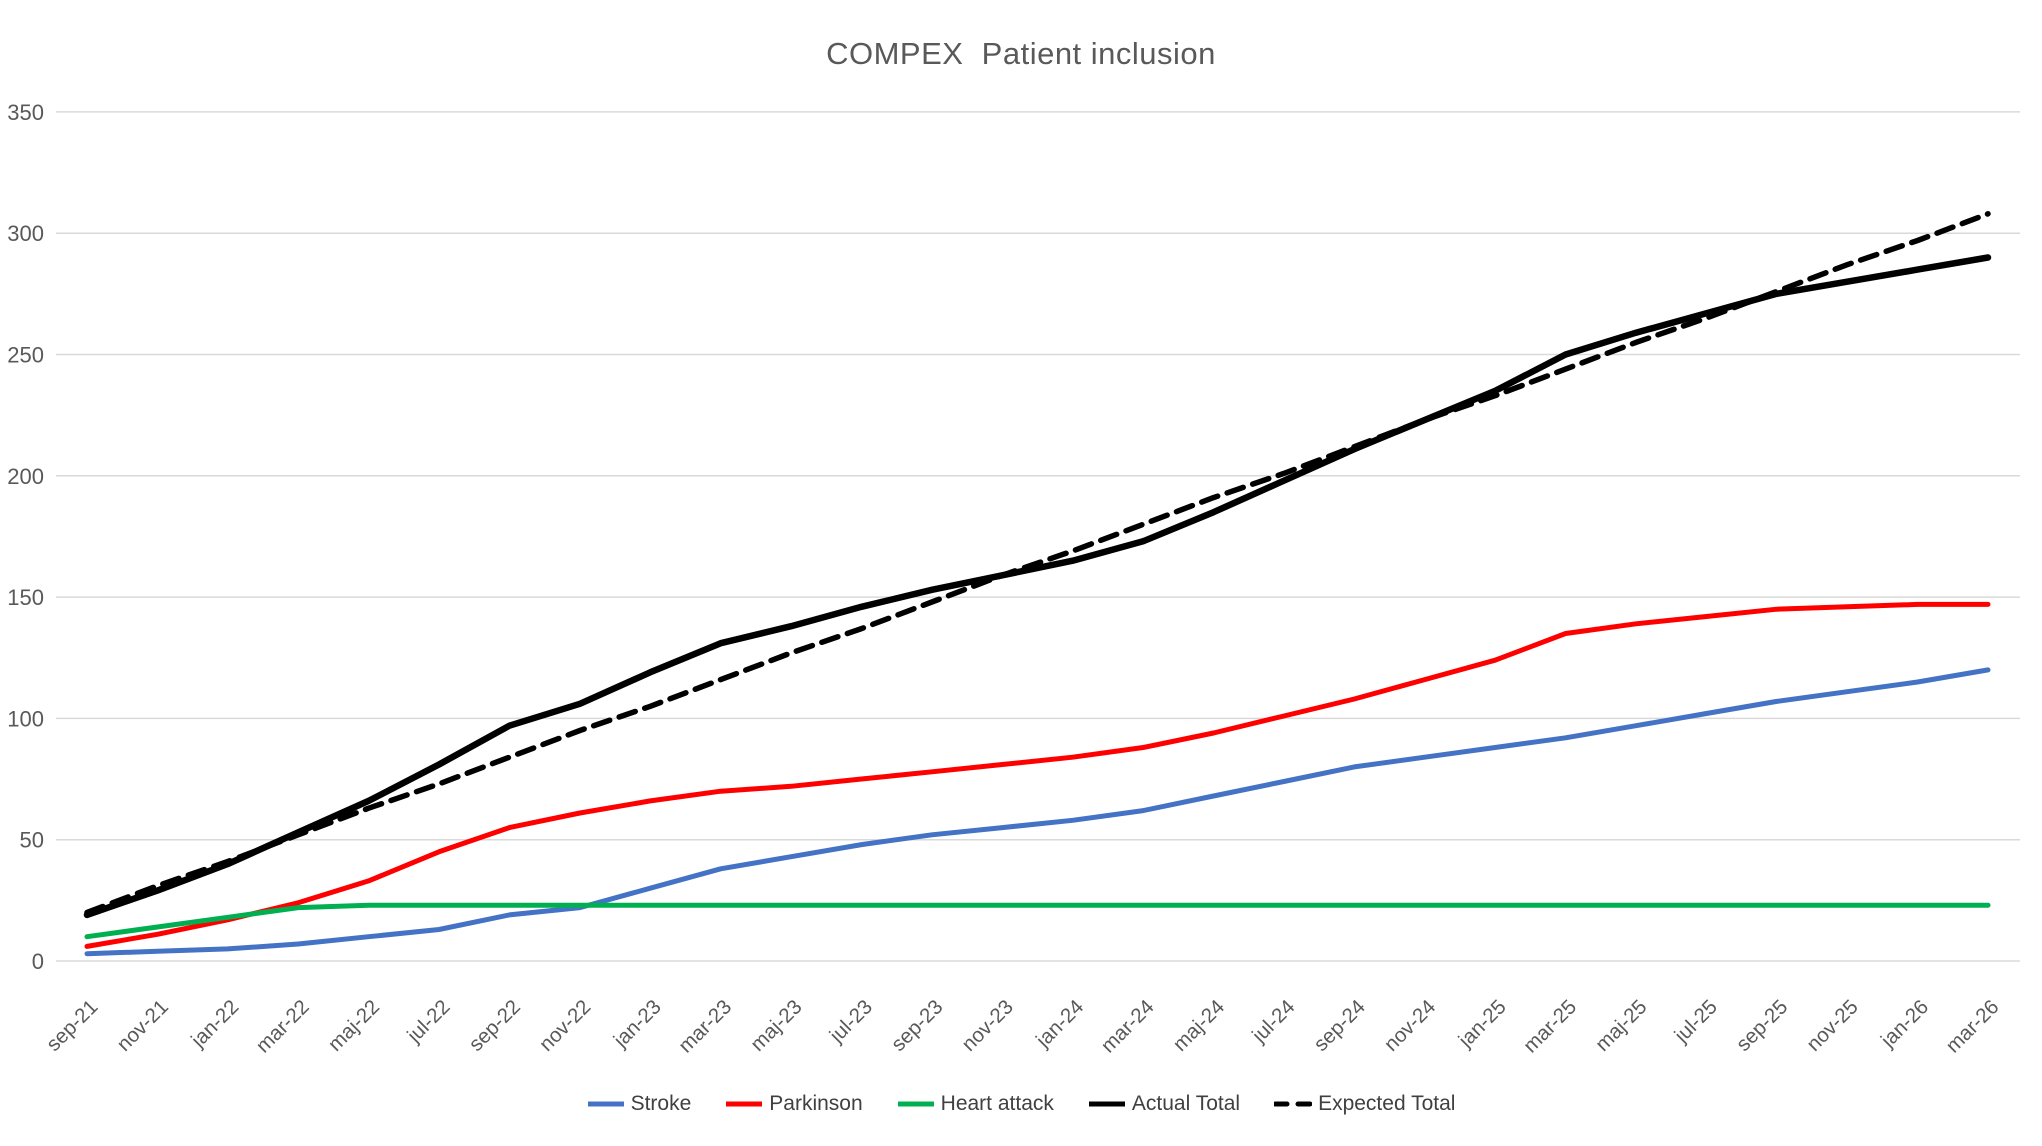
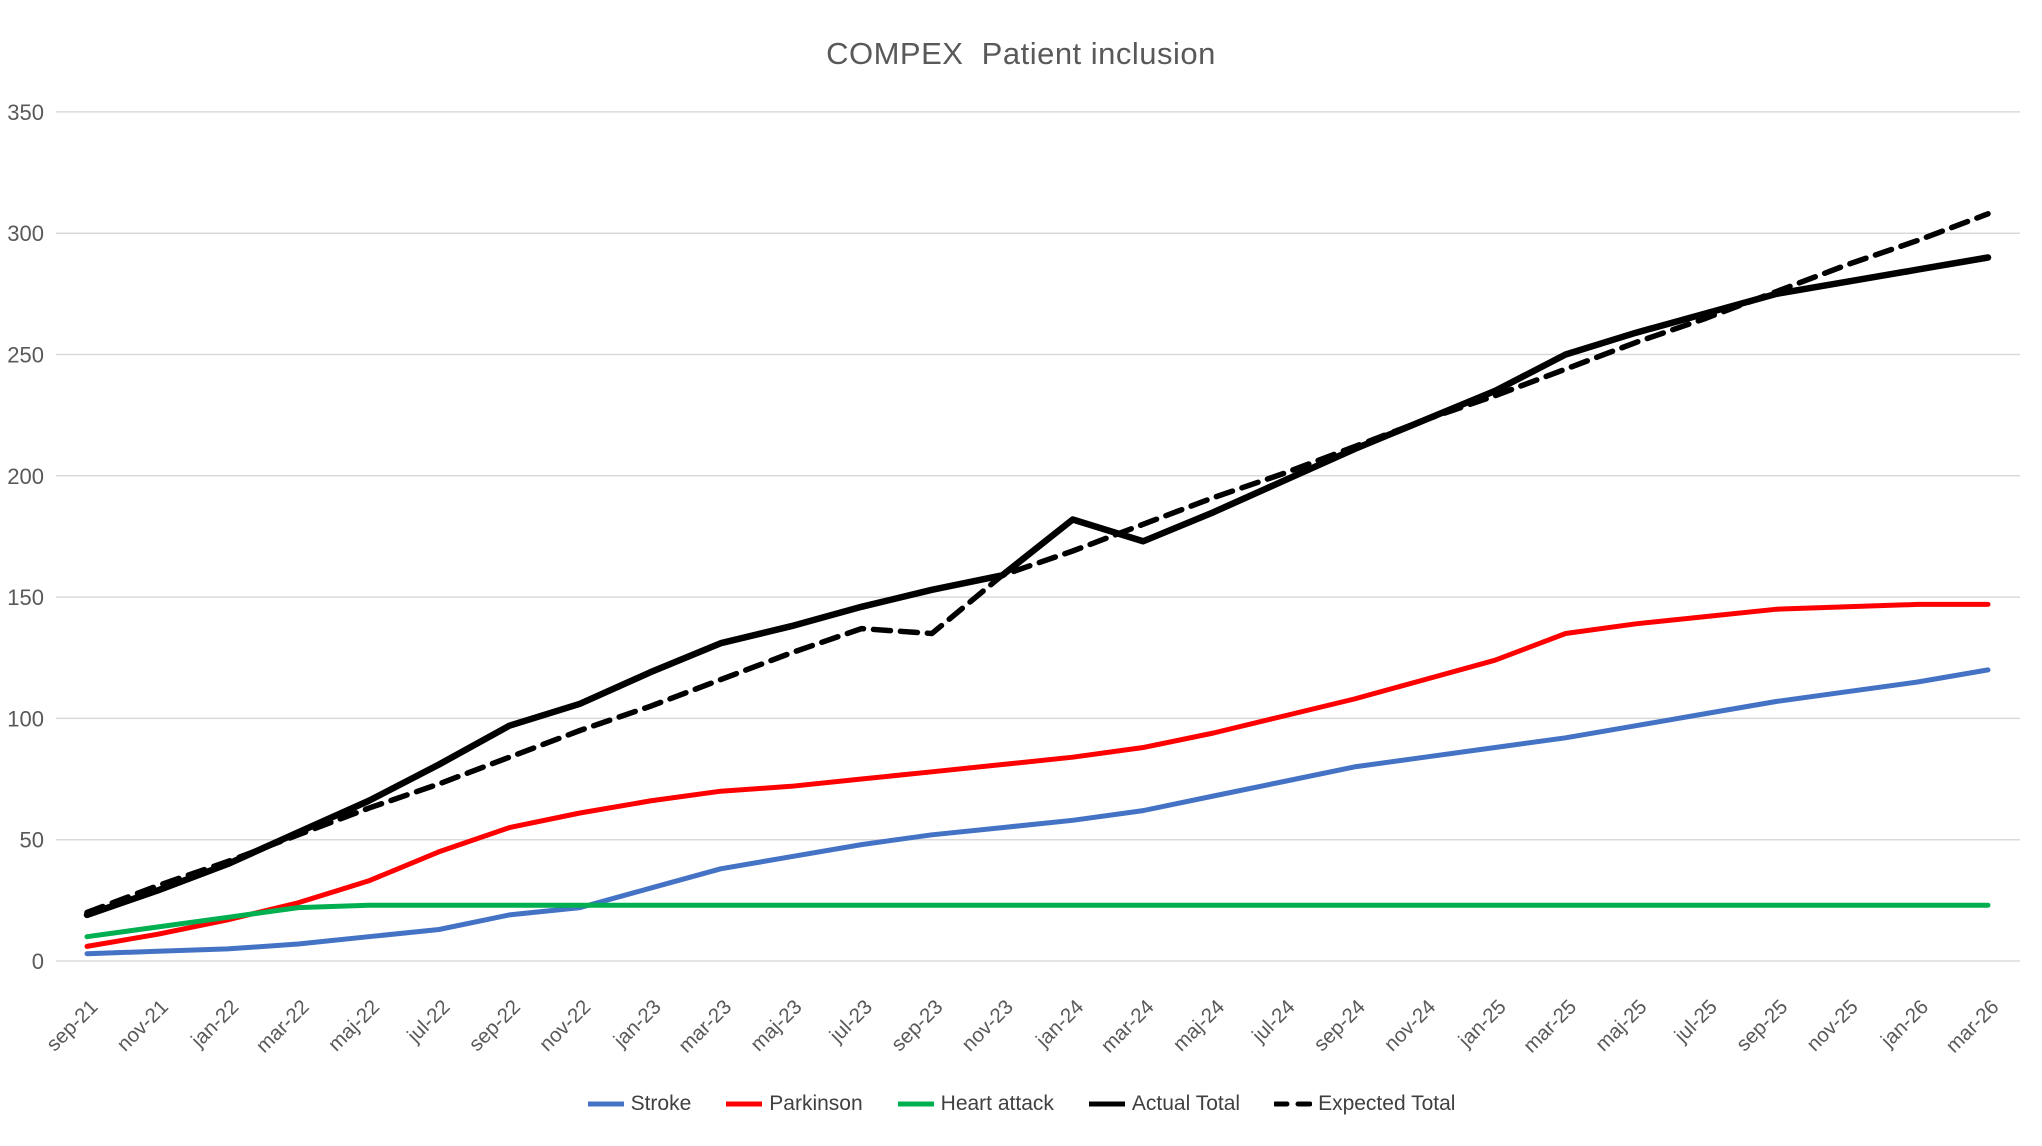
Expected Total/sep-23: 148 -> 135
Actual Total/jan-24: 165 -> 182
